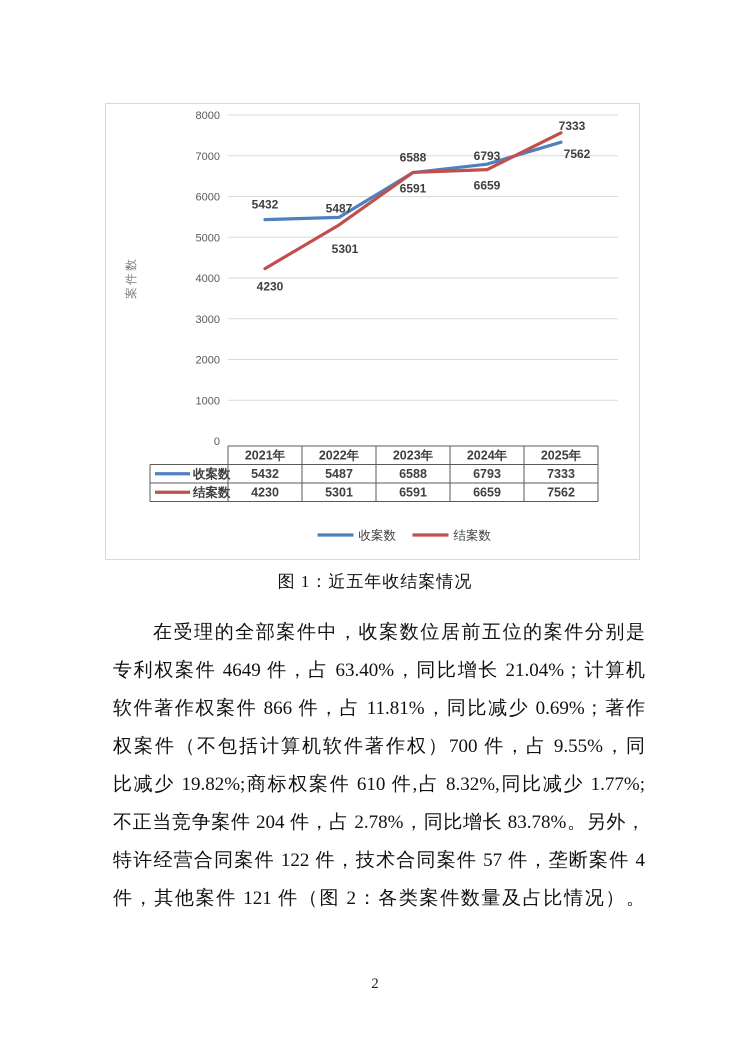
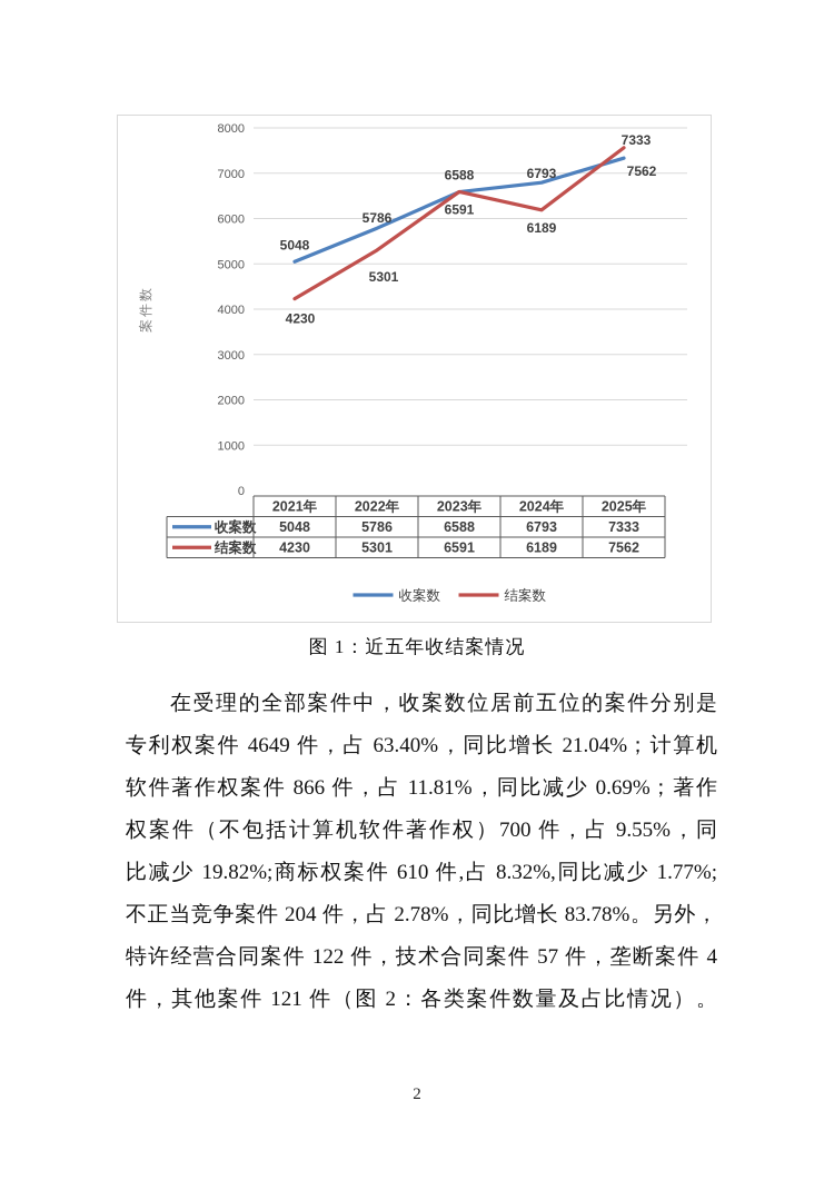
收案数/2021年: 5432 -> 5048
收案数/2022年: 5487 -> 5786
结案数/2024年: 6659 -> 6189
